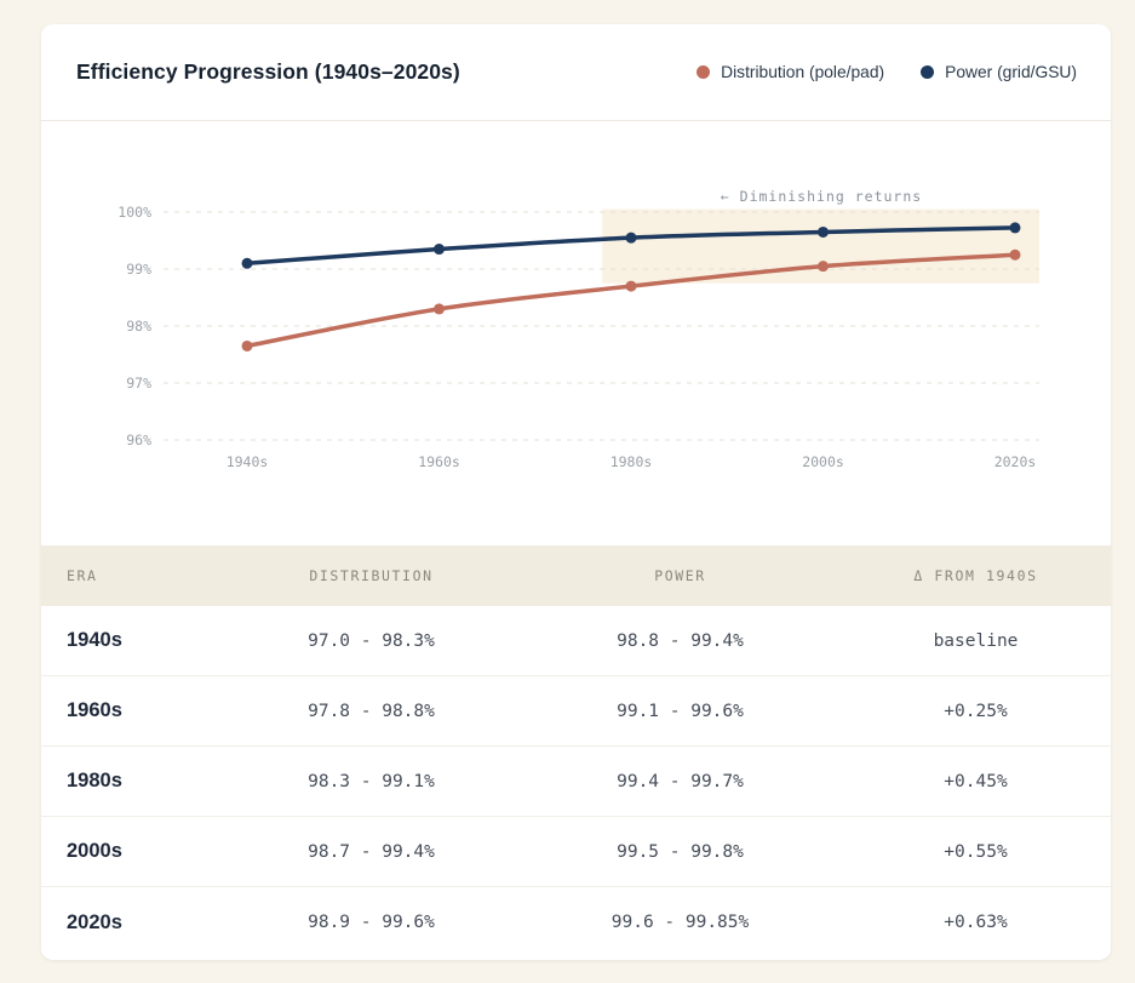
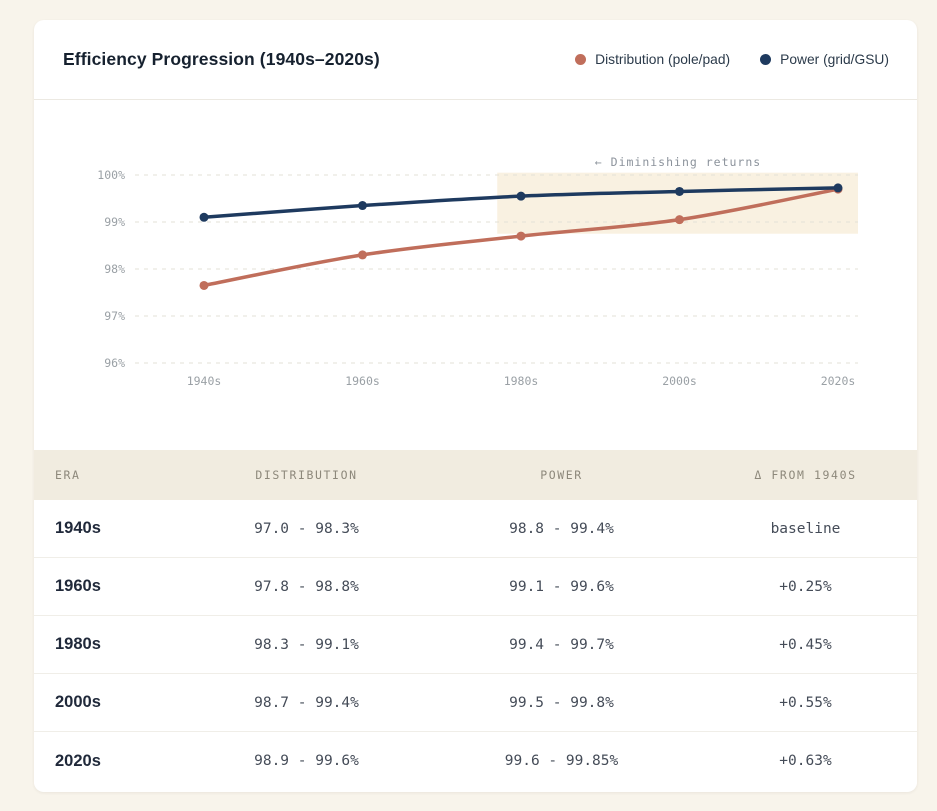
Distribution (pole/pad)/2020s: 99.2% -> 99.7%
